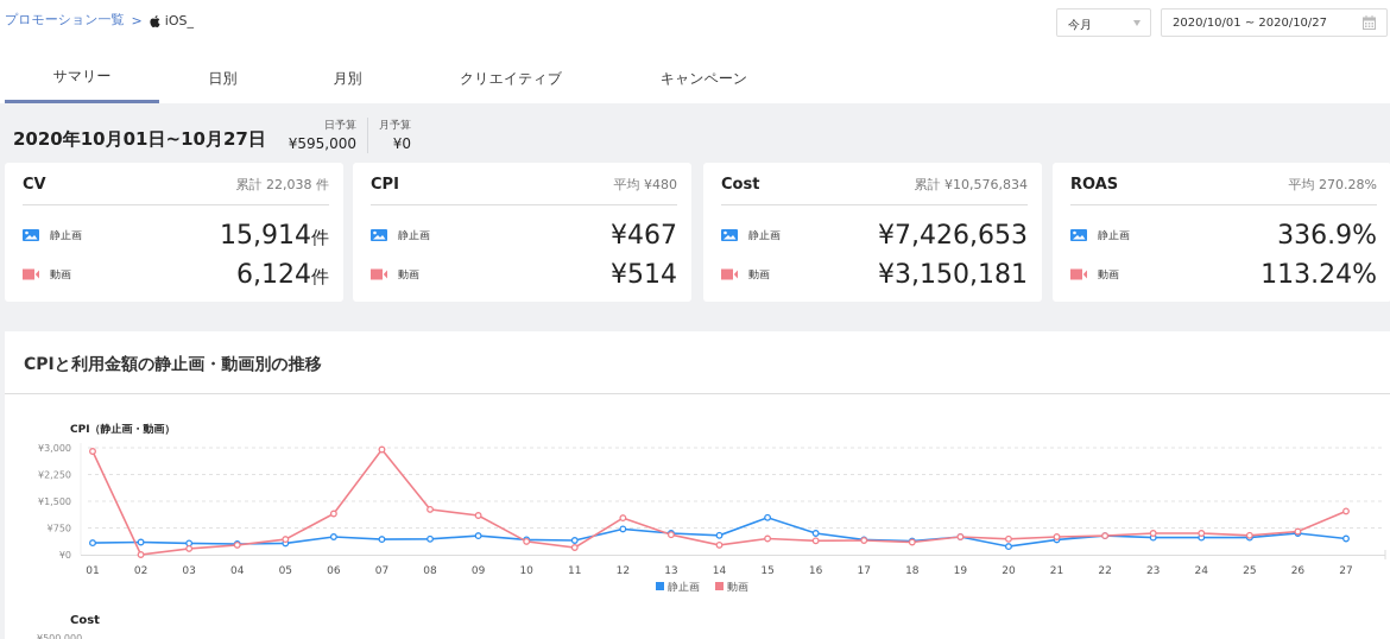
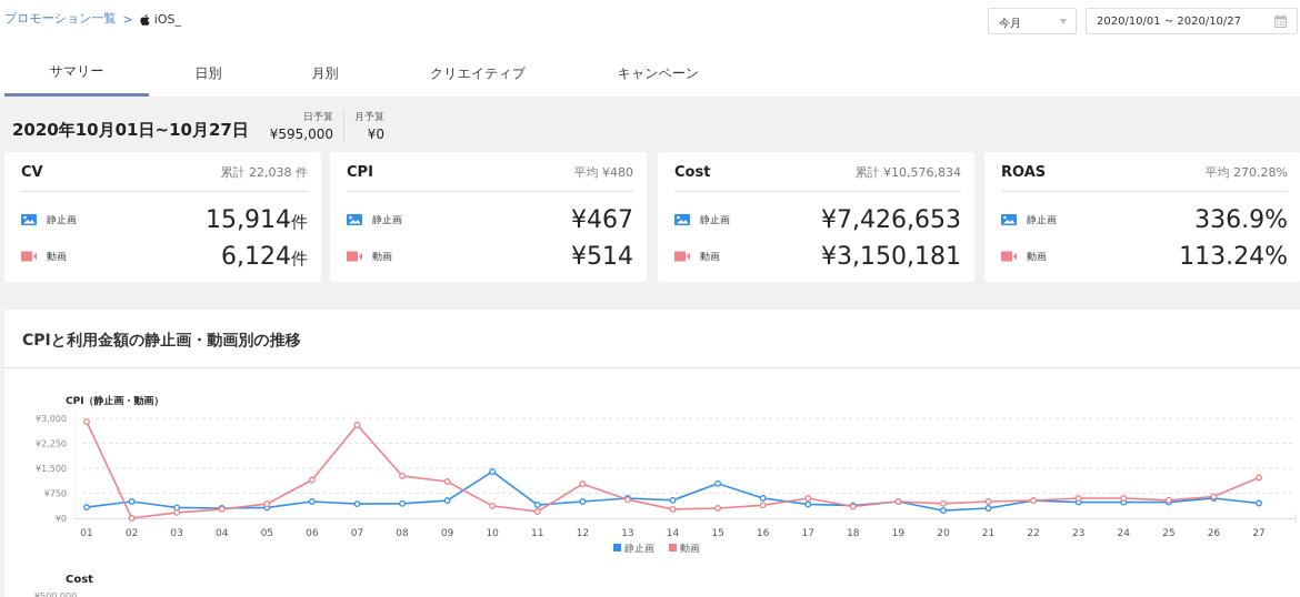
静止画/02: ¥400 -> ¥500
動画/07: ¥3000 -> ¥2800
静止画/10: ¥400 -> ¥1400
静止画/12: ¥700 -> ¥500
動画/15: ¥400 -> ¥300
動画/17: ¥400 -> ¥600
静止画/21: ¥400 -> ¥300
